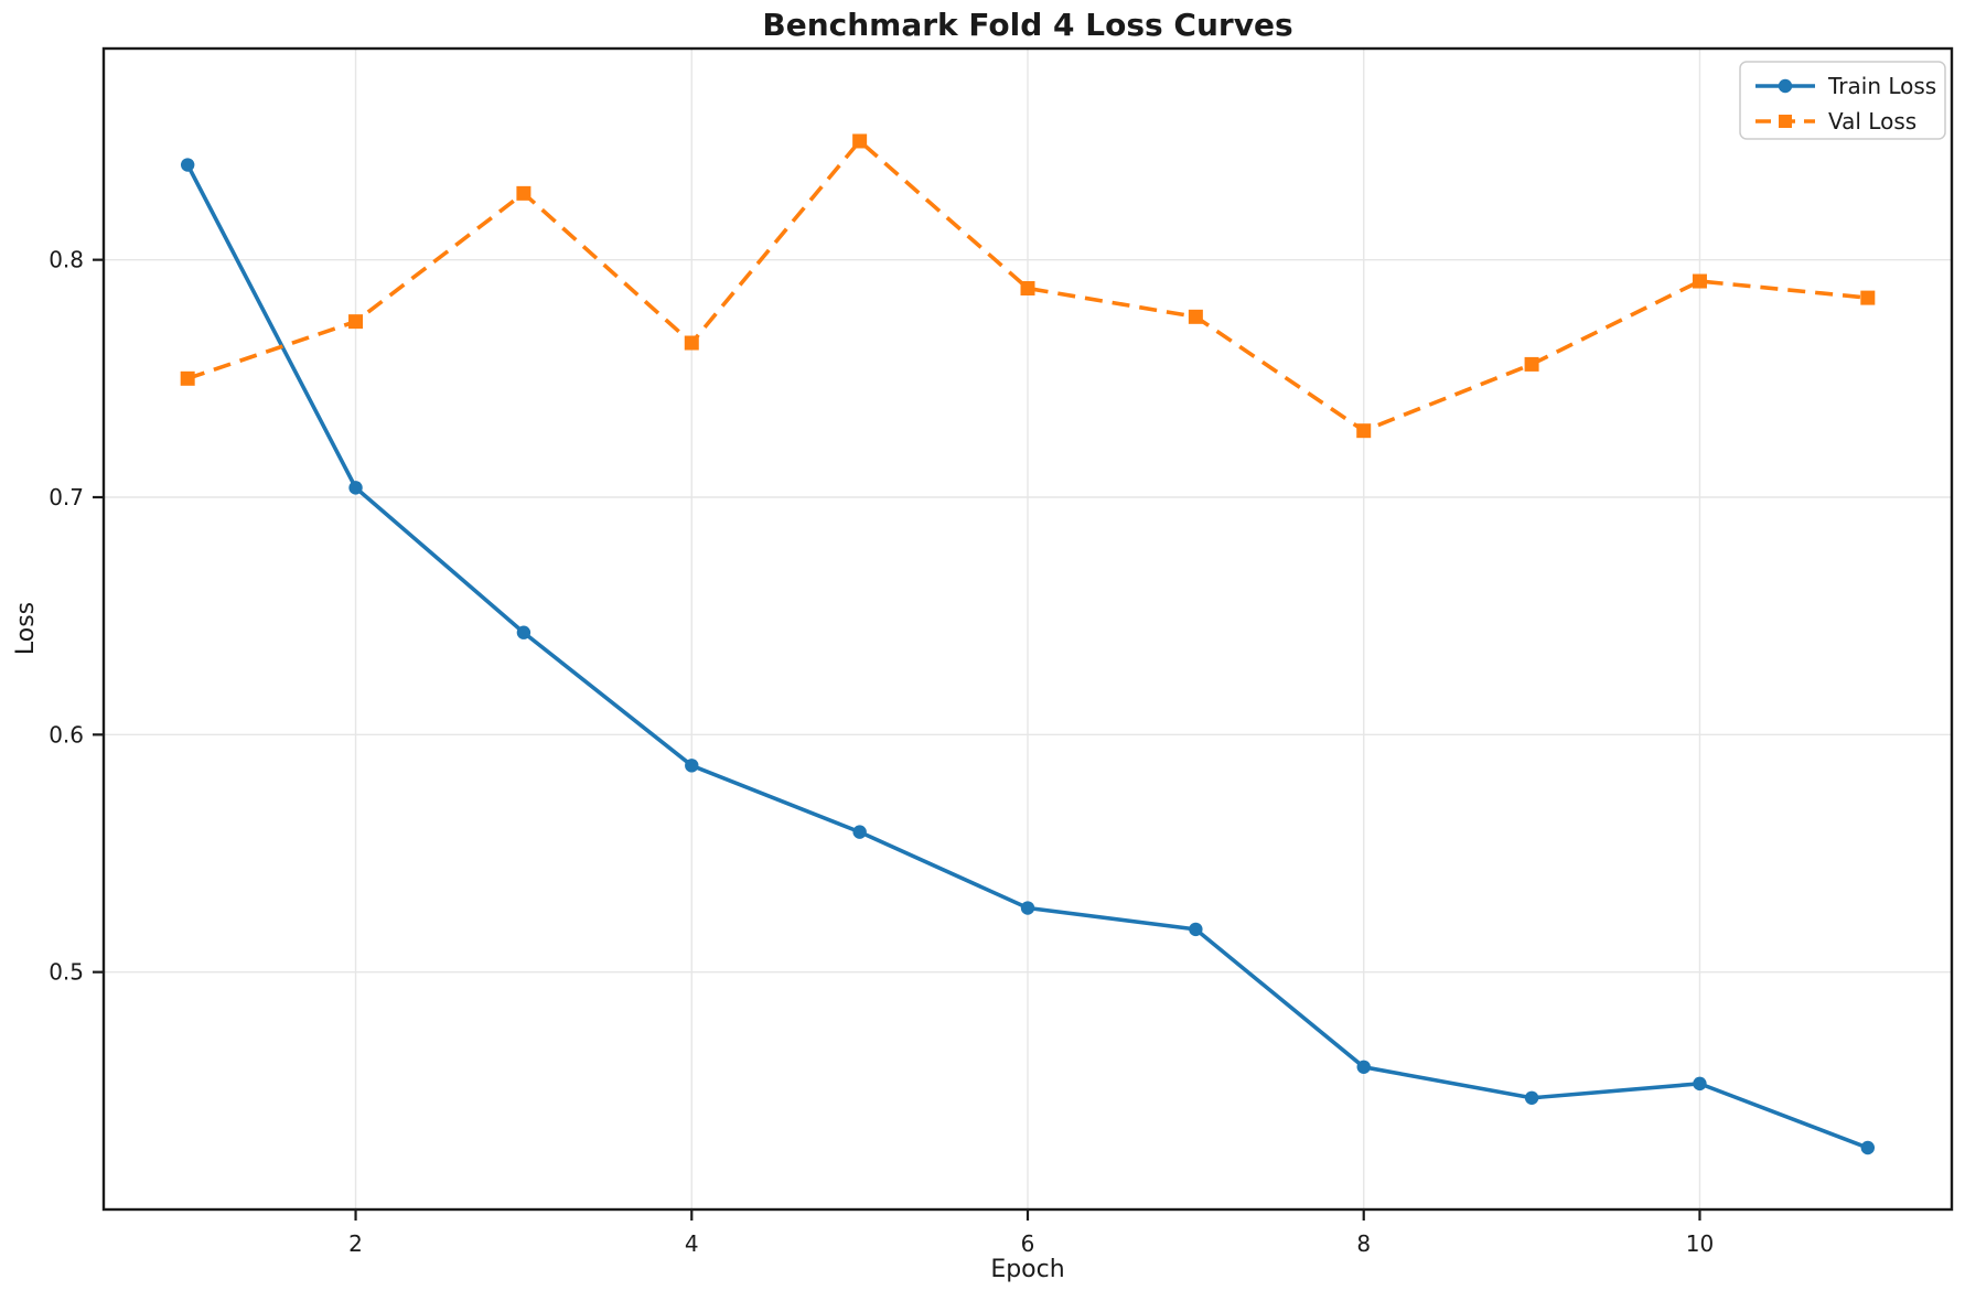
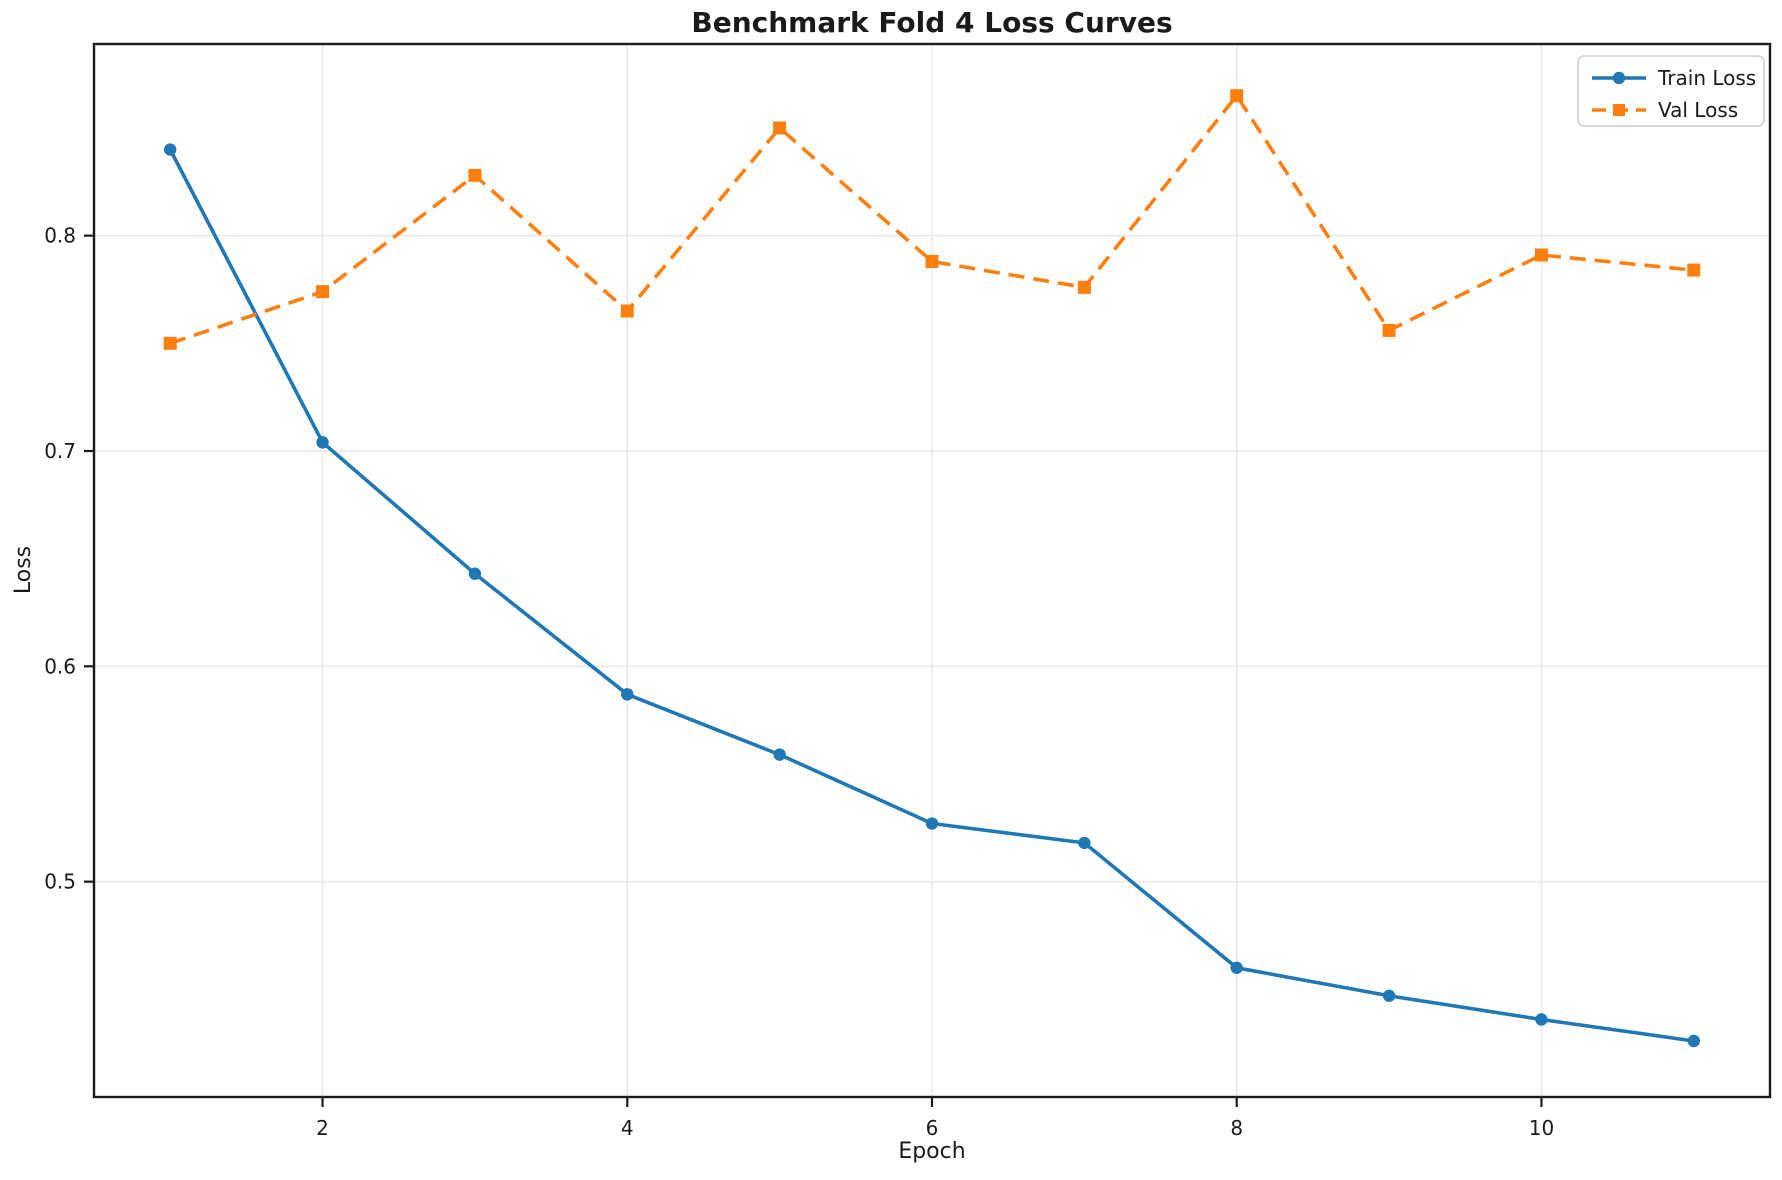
Val Loss/8: 0.728 -> 0.865
Train Loss/10: 0.453 -> 0.436
